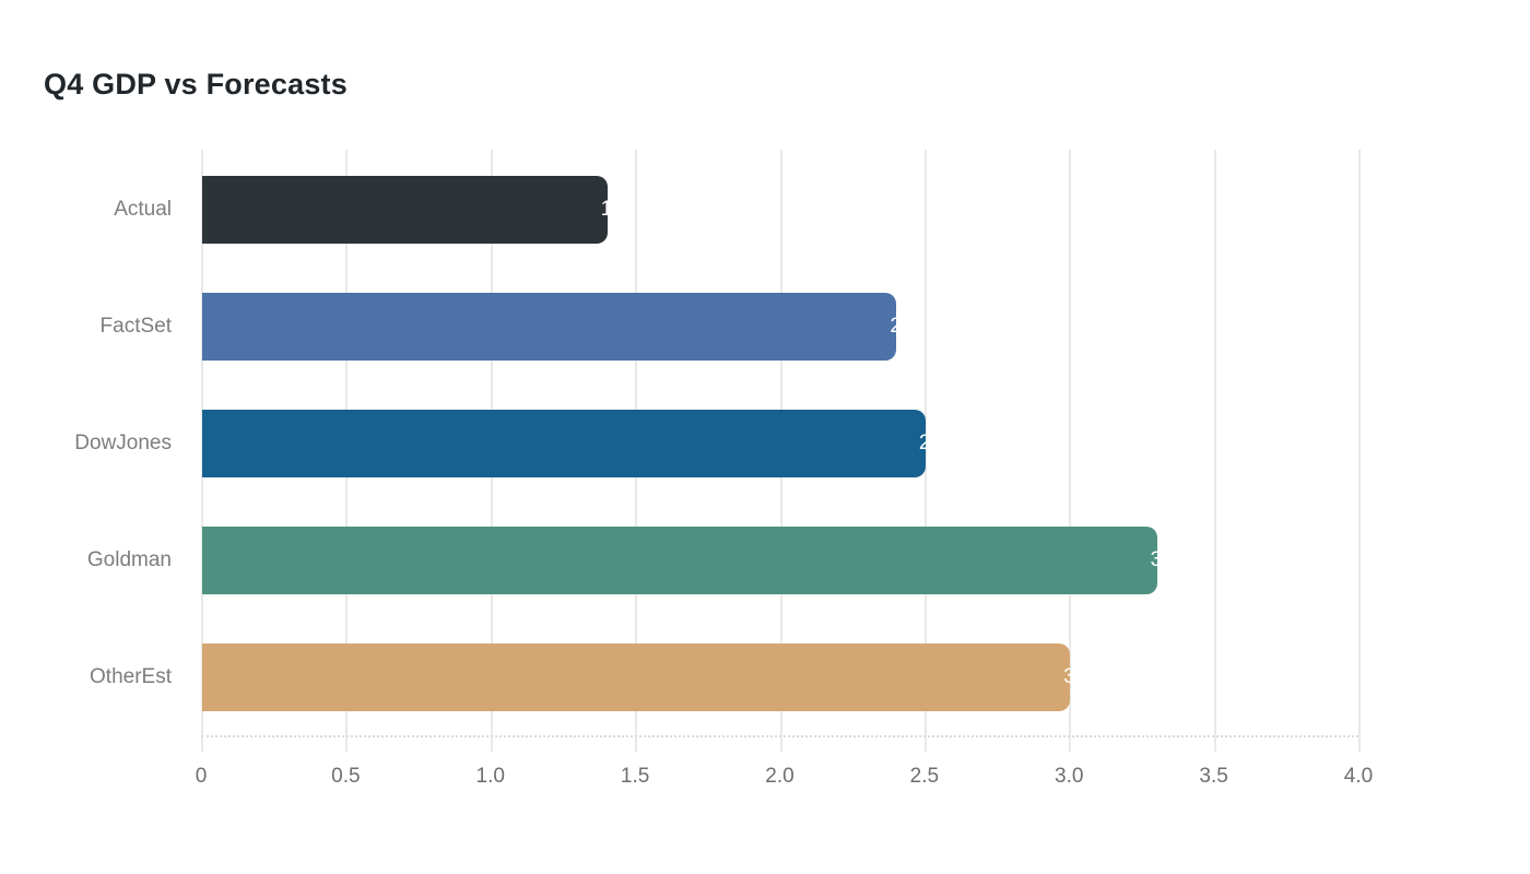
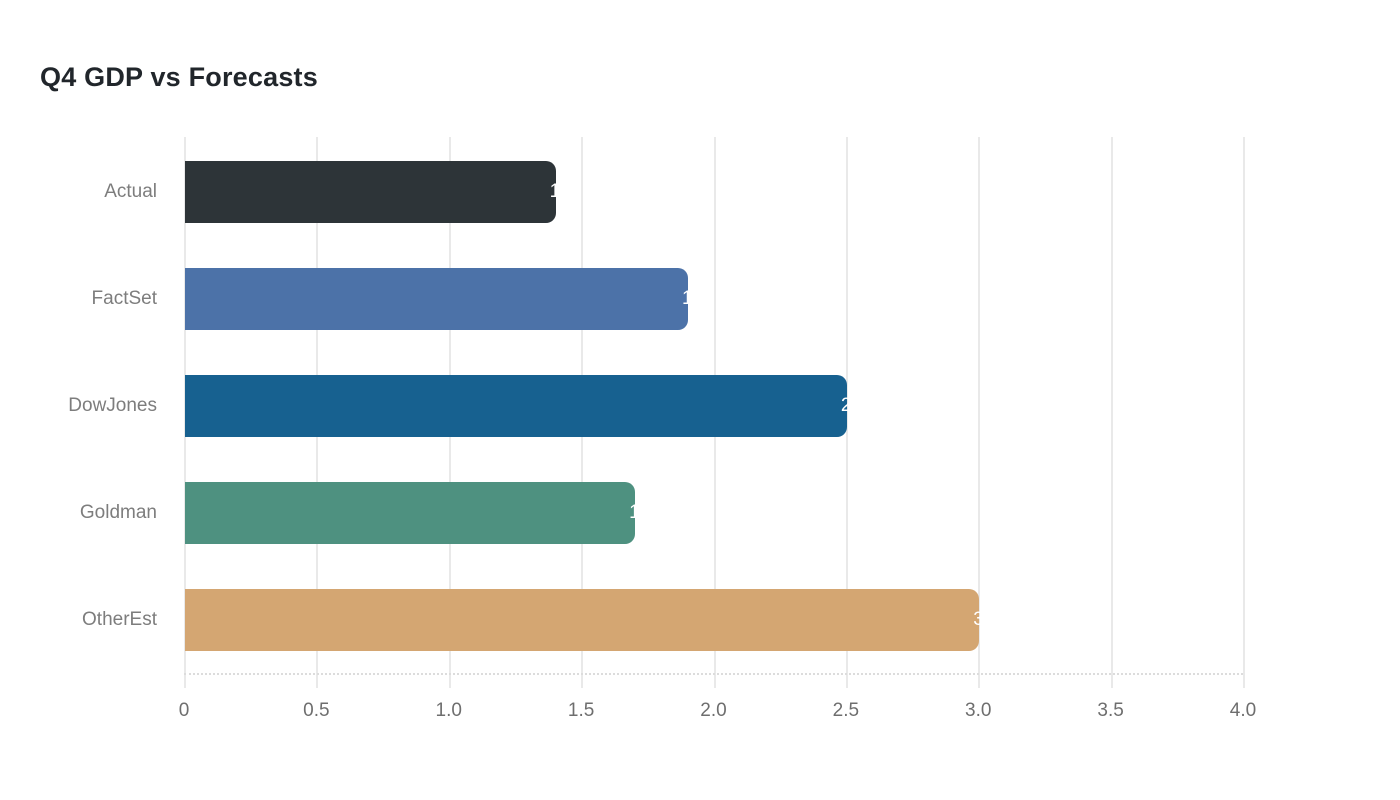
FactSet: 2.4 -> 1.9
Goldman: 3.3 -> 1.7
